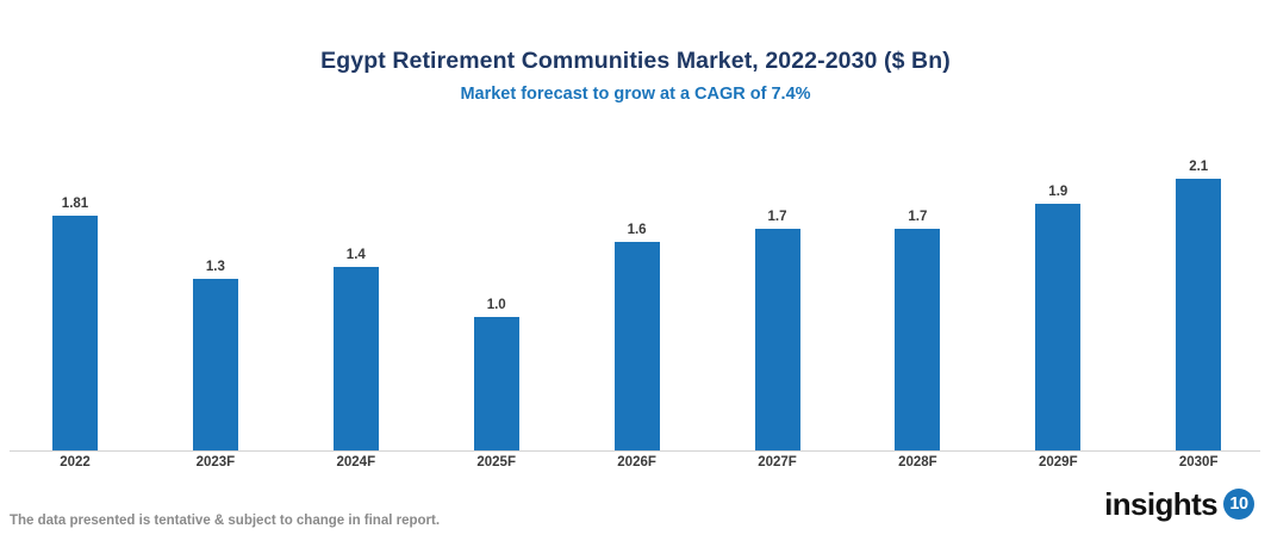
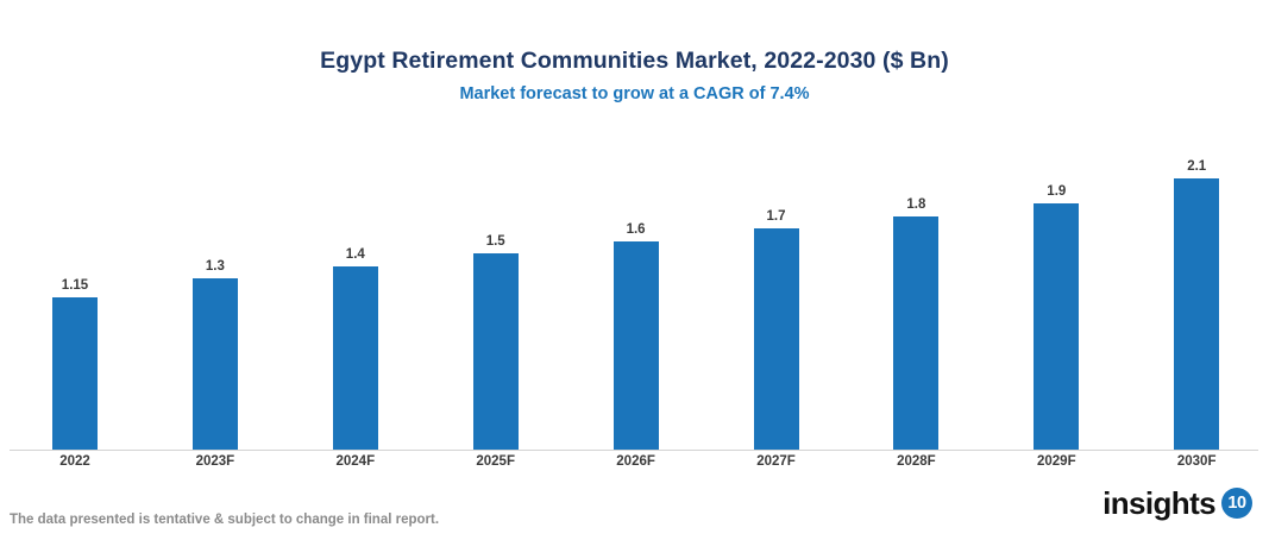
2022: 1.81 -> 1.15
2025F: 1.0 -> 1.5
2028F: 1.7 -> 1.8
